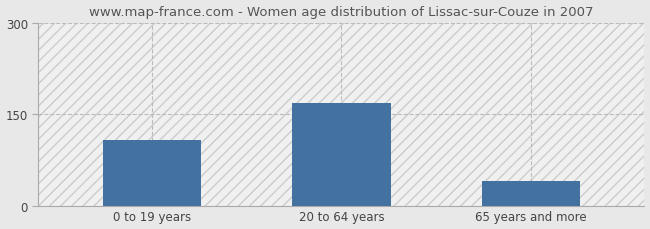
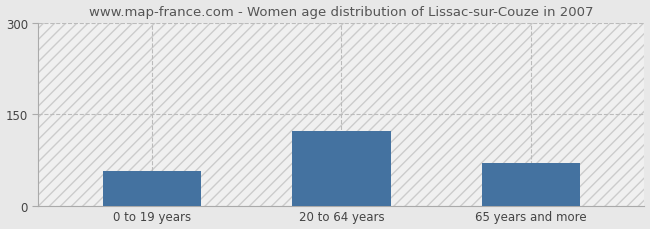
0 to 19 years: 107 -> 56
20 to 64 years: 168 -> 122
65 years and more: 40 -> 70
